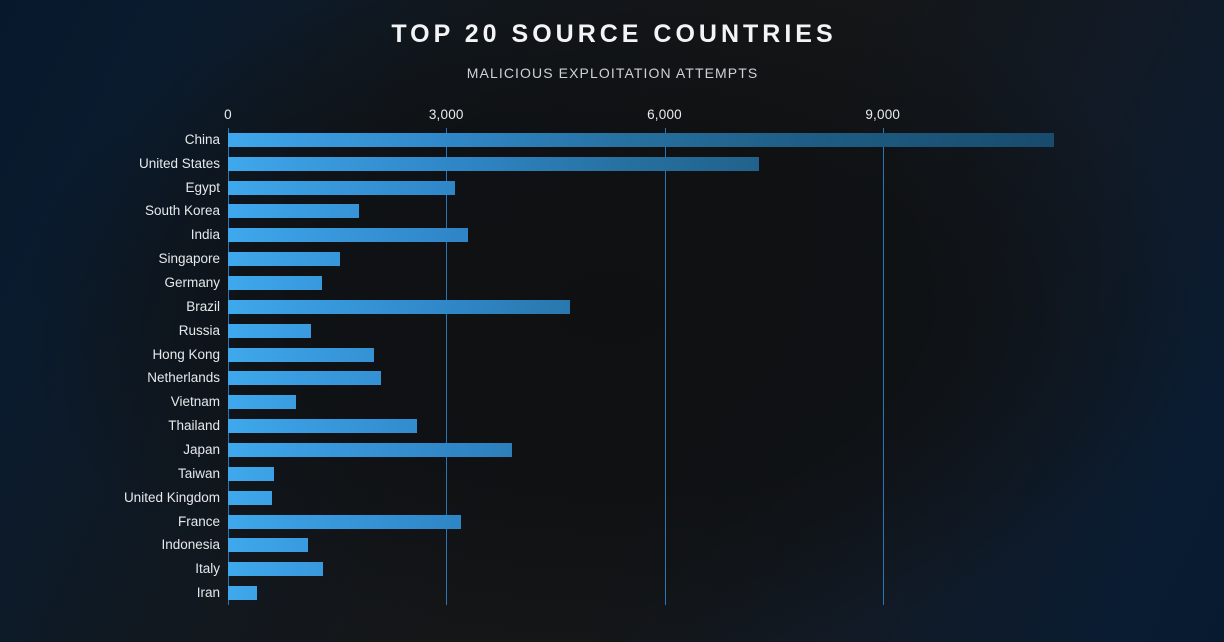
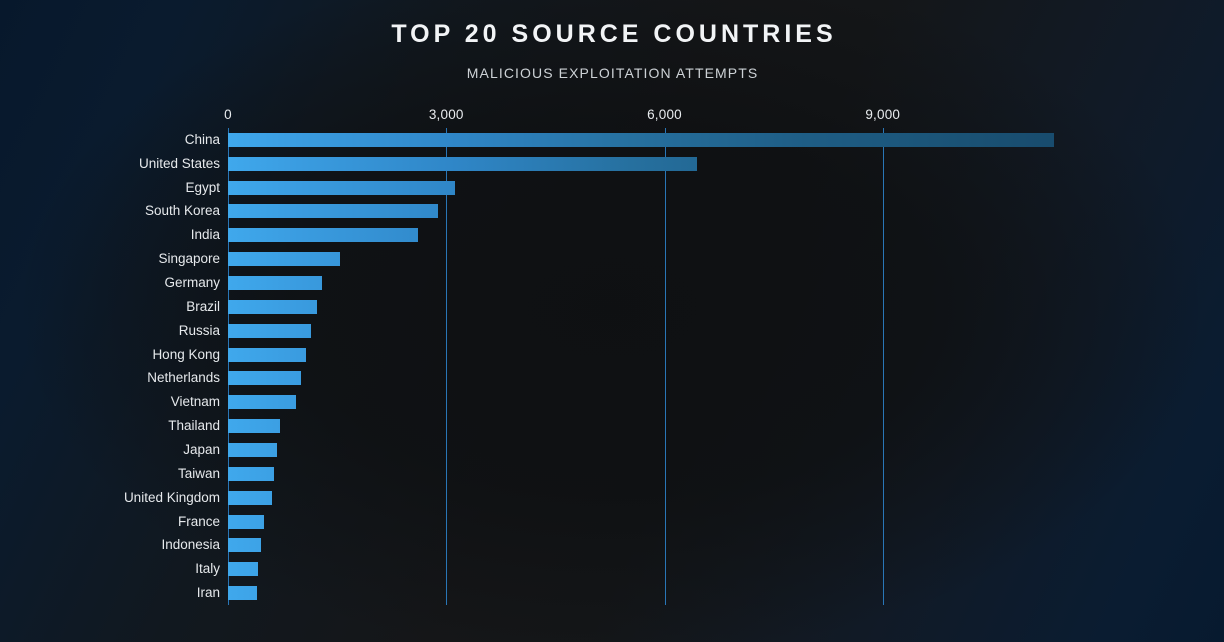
United States: 7300 -> 6400
South Korea: 1800 -> 2900
India: 3300 -> 2600
Brazil: 4700 -> 1200
Hong Kong: 2000 -> 1100
Netherlands: 2100 -> 1000
Thailand: 2600 -> 700
Japan: 3900 -> 700
France: 3200 -> 500
Indonesia: 1100 -> 500
Italy: 1300 -> 400
